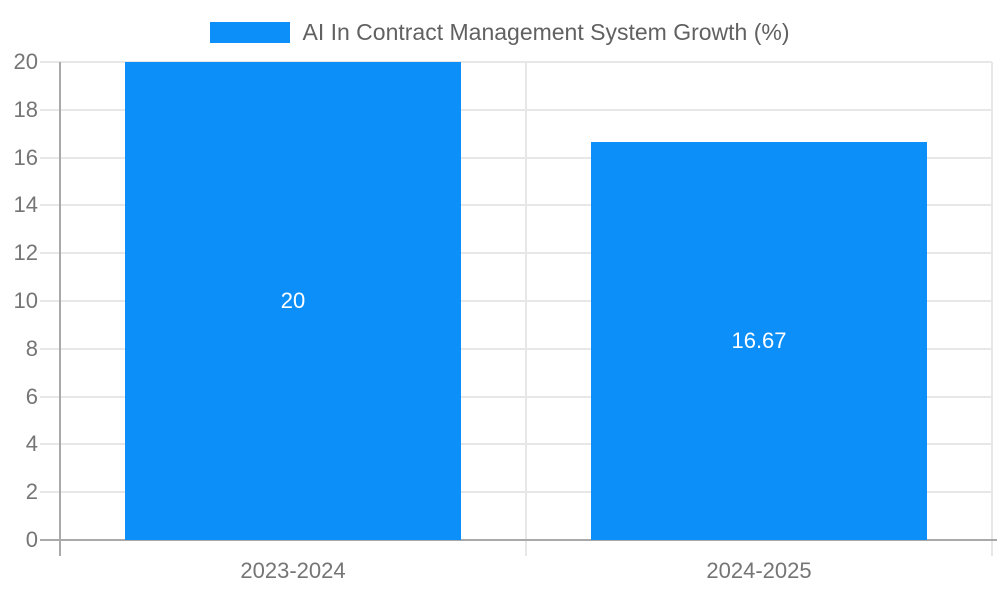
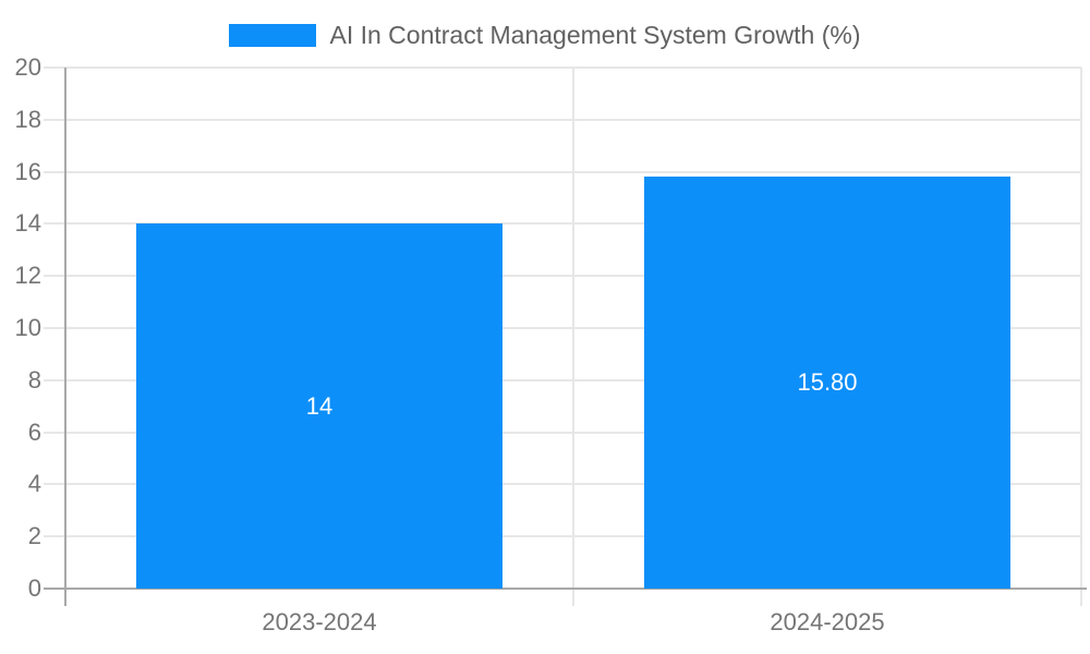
2023-2024: 20 -> 14
2024-2025: 16.67 -> 15.80
